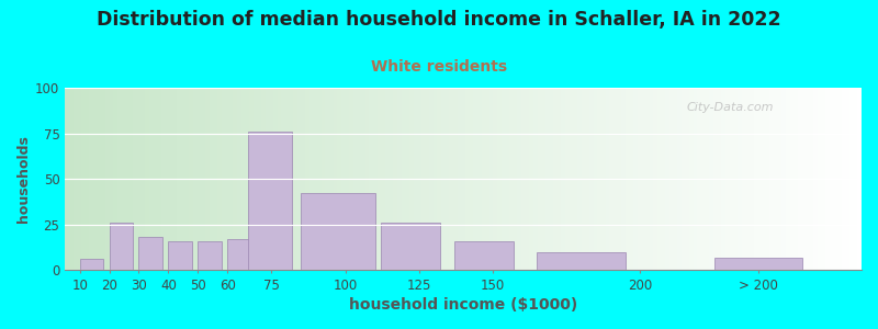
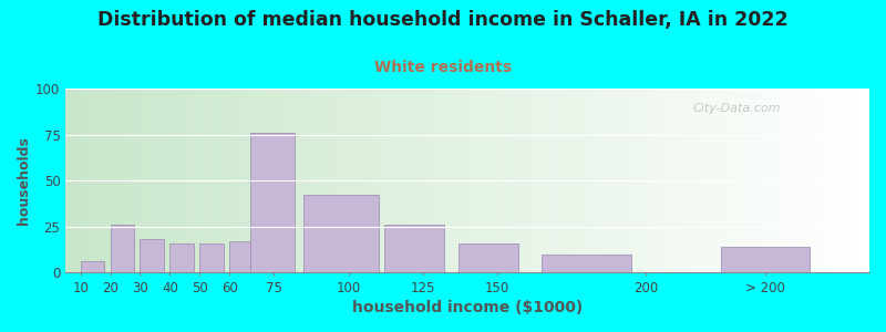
> 200: 7 -> 14
